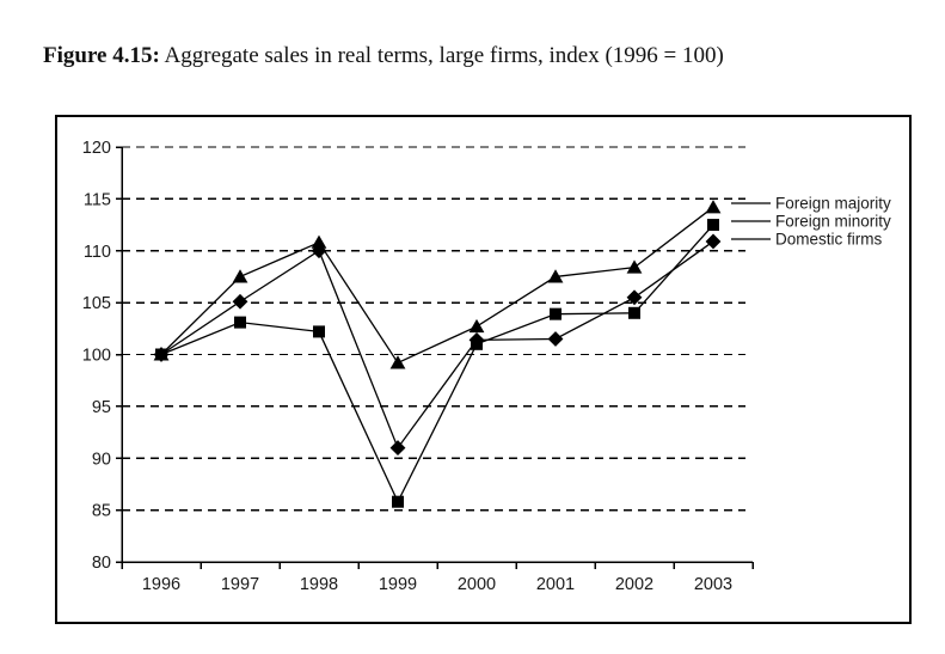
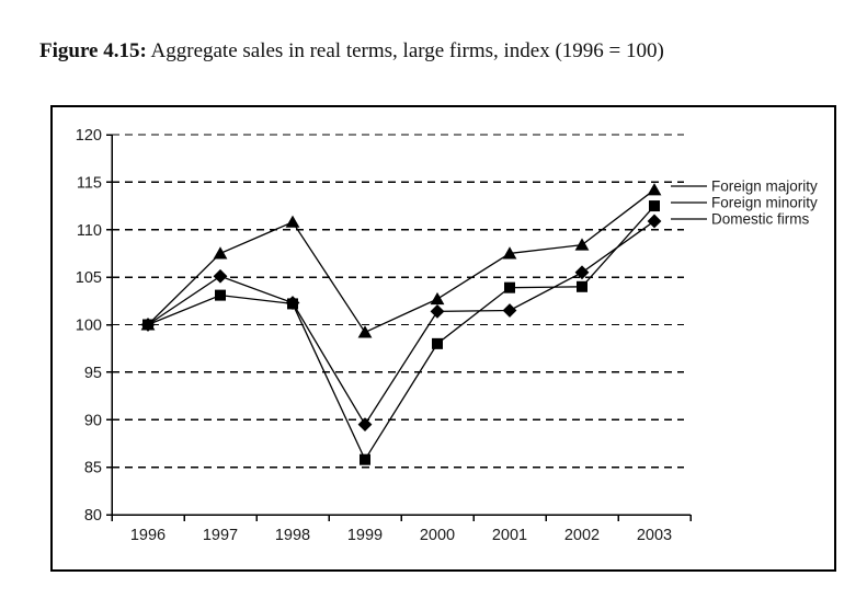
Domestic firms/1998: 110 -> 102
Domestic firms/1999: 91 -> 90
Foreign minority/2000: 101 -> 98
